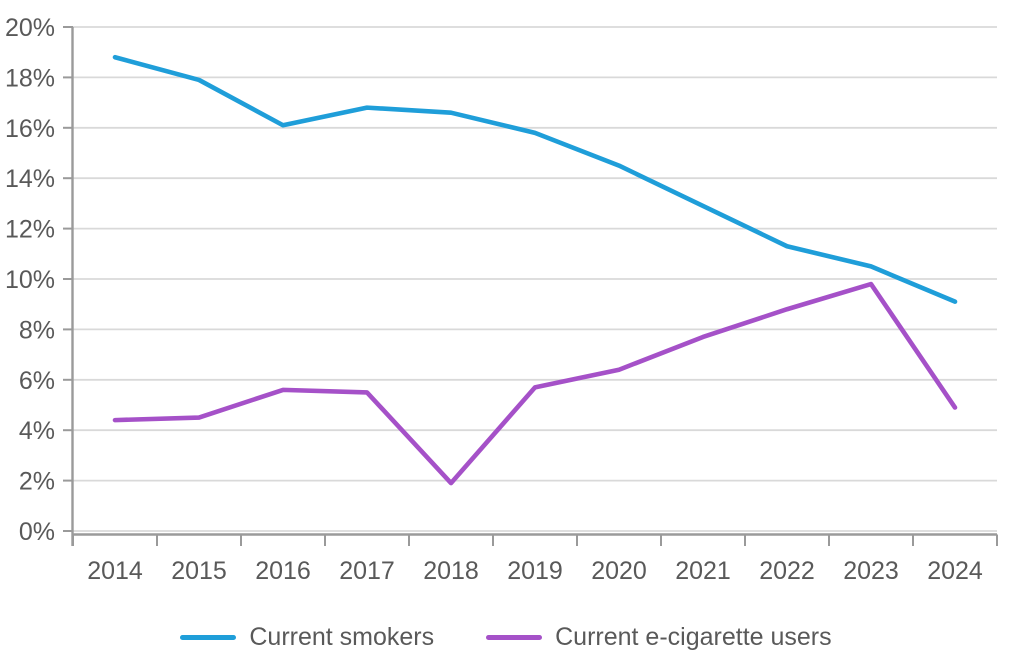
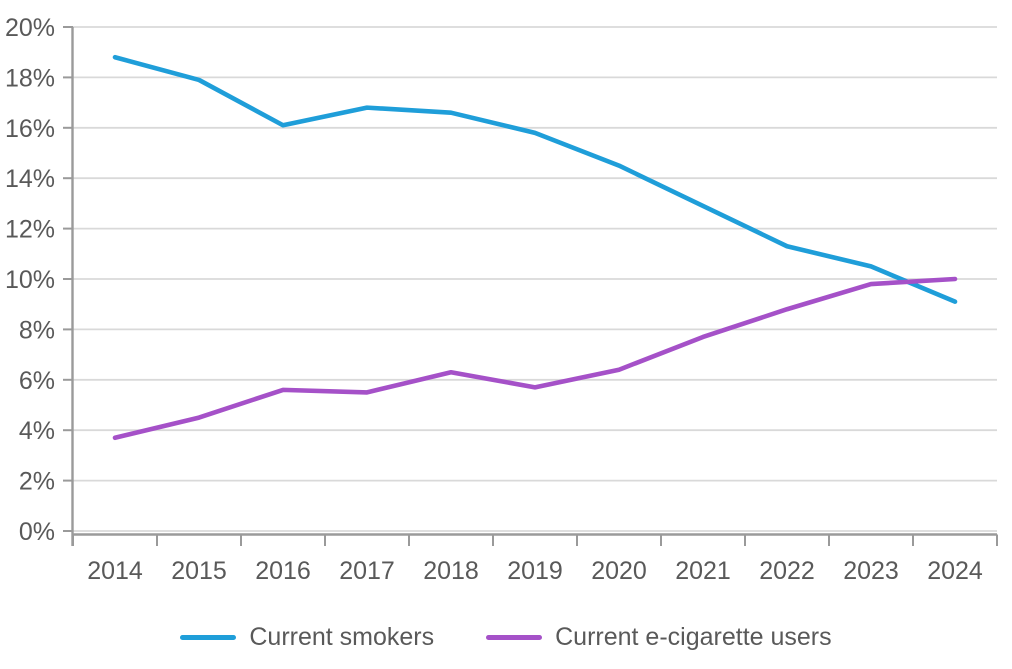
Current e-cigarette users/2014: 4.4% -> 3.7%
Current e-cigarette users/2018: 1.9% -> 6.3%
Current e-cigarette users/2024: 4.9% -> 10.0%
